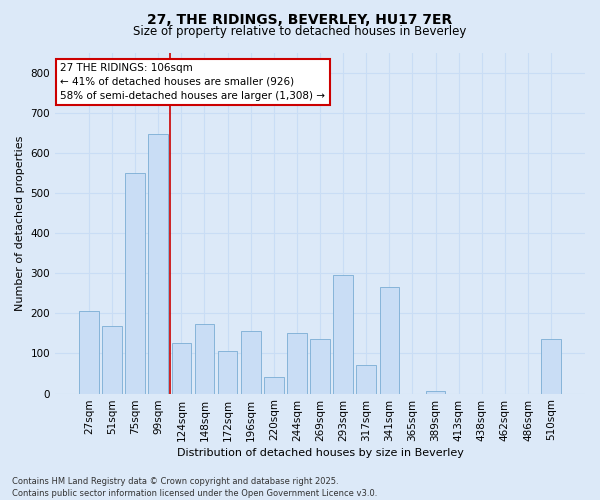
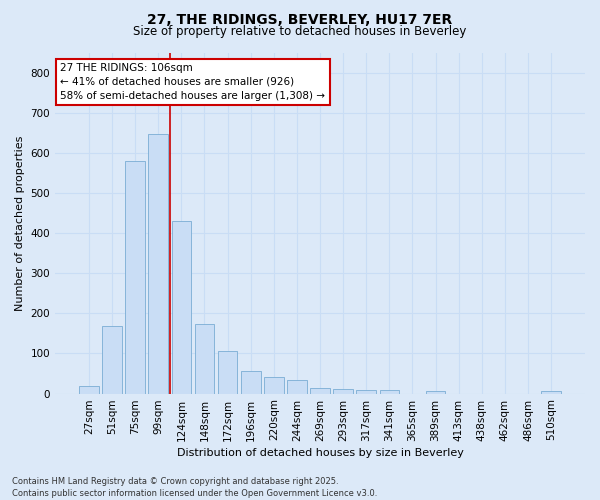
27sqm: 205 -> 20
75sqm: 550 -> 580
124sqm: 125 -> 430
196sqm: 155 -> 57
244sqm: 150 -> 33
269sqm: 135 -> 15
293sqm: 295 -> 12
317sqm: 70 -> 10
341sqm: 265 -> 8
510sqm: 135 -> 7
